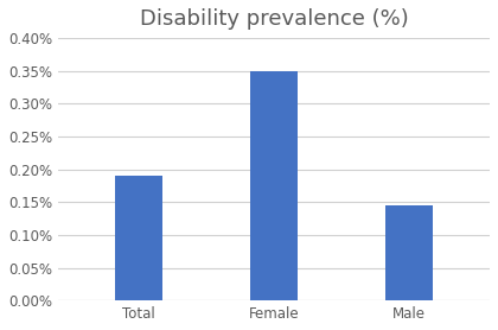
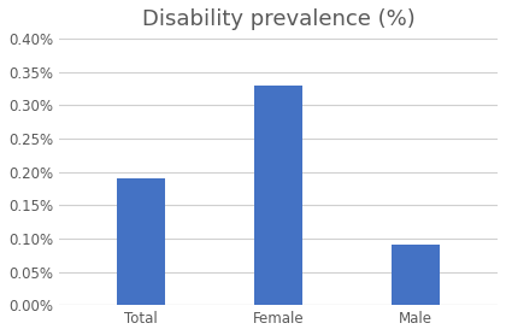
Female: 0.350% -> 0.330%
Male: 0.145% -> 0.090%
